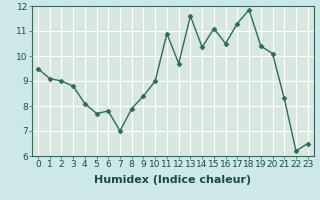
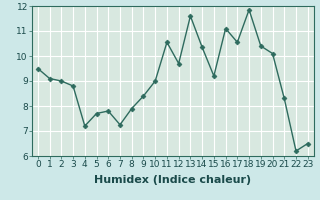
4: 8.10 -> 7.20
7: 7.00 -> 7.25
11: 10.90 -> 10.55
15: 11.10 -> 9.20
16: 10.50 -> 11.10
17: 11.30 -> 10.55
